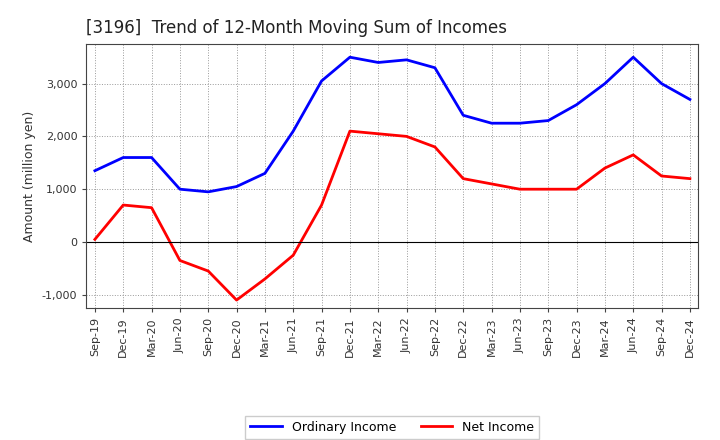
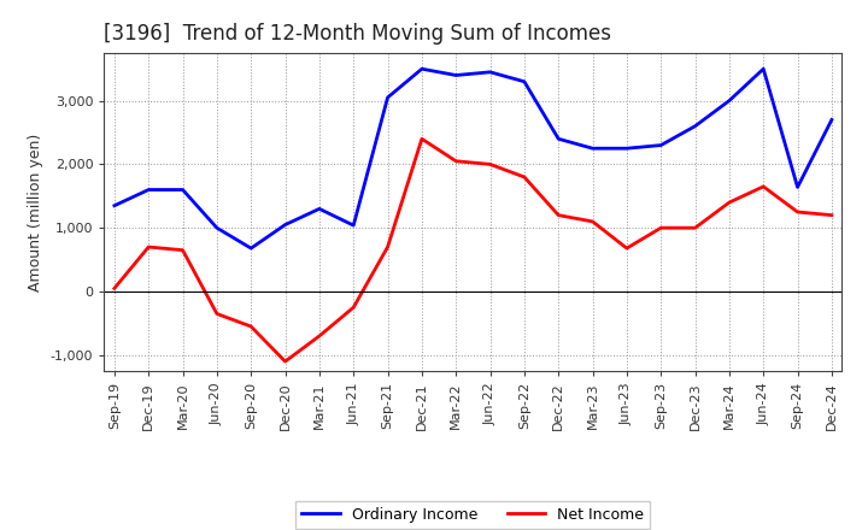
Ordinary Income/Sep-20: 950 -> 680
Ordinary Income/Jun-21: 2,100 -> 1,040
Net Income/Dec-21: 2,100 -> 2,400
Net Income/Jun-23: 1,000 -> 680
Ordinary Income/Sep-24: 3,000 -> 1,640
